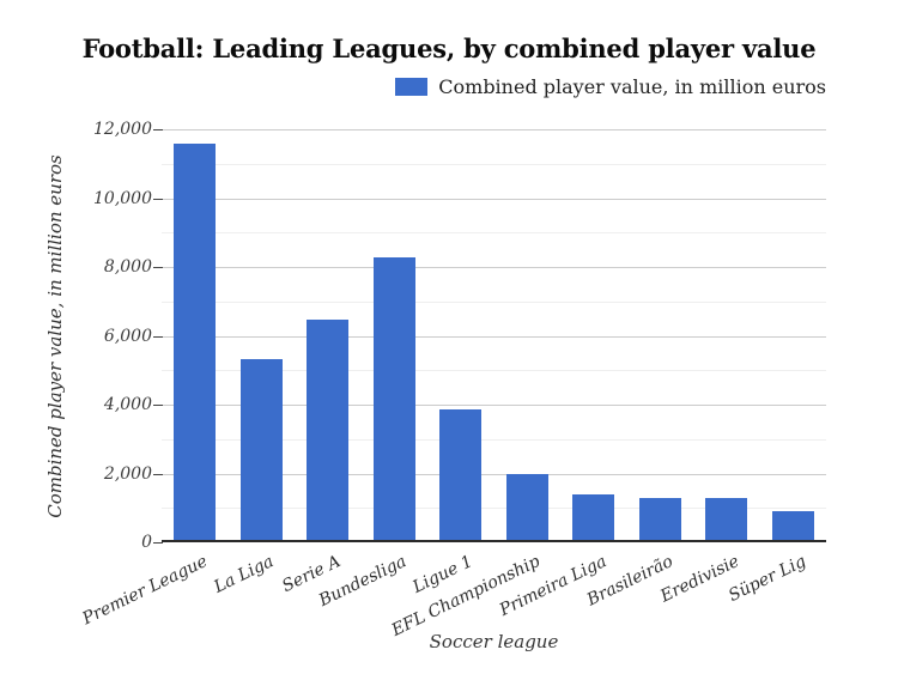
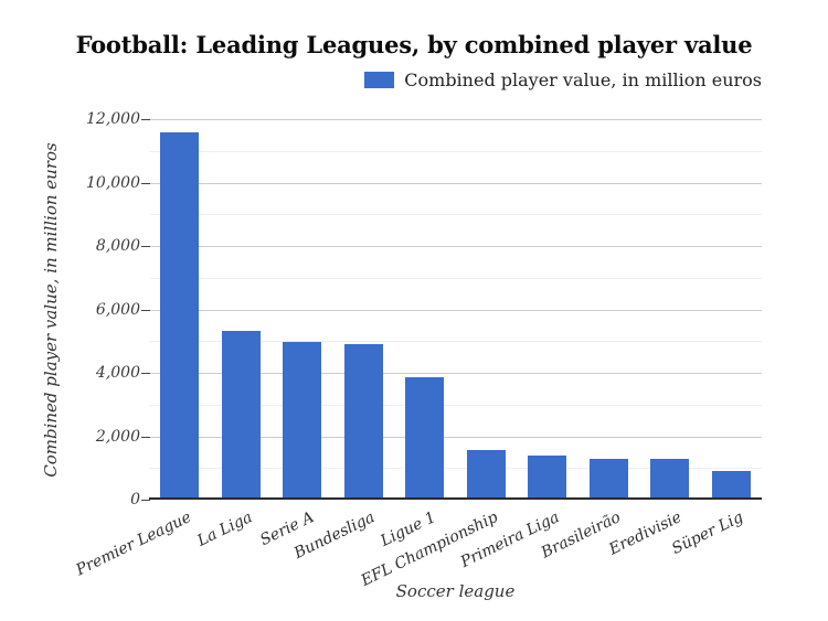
Serie A: 6400 -> 4900
Bundesliga: 8200 -> 4800
EFL Championship: 1900 -> 1500
